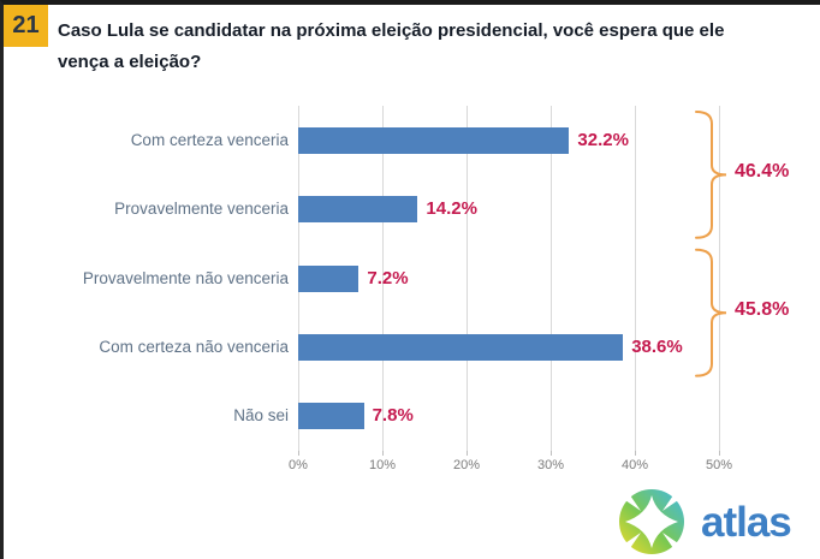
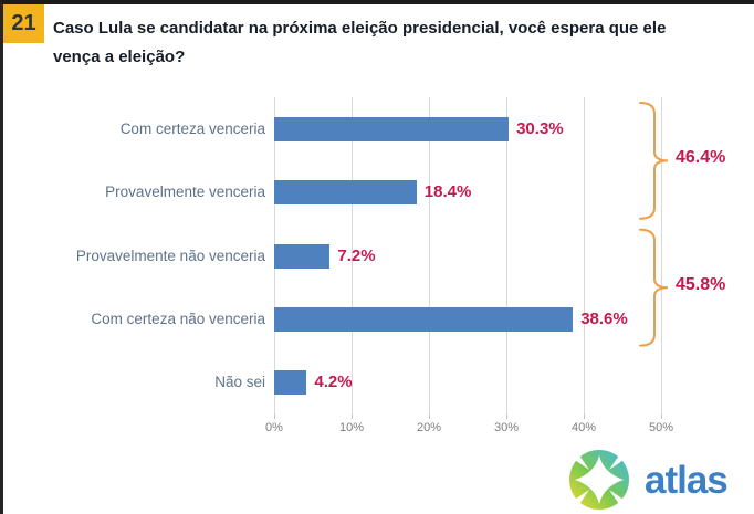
Com certeza venceria: 32.2% -> 30.3%
Provavelmente venceria: 14.2% -> 18.4%
Não sei: 7.8% -> 4.2%
